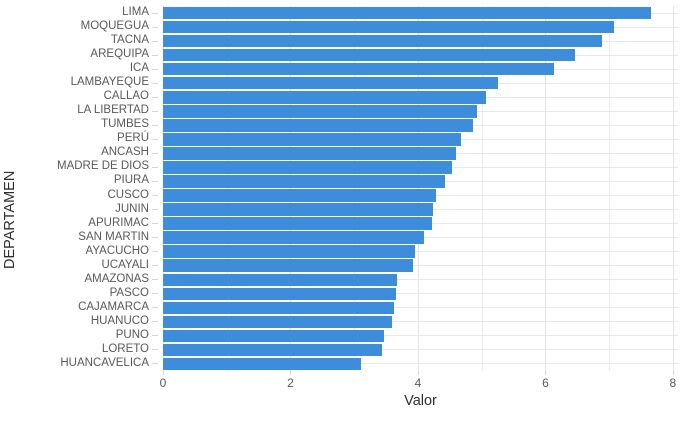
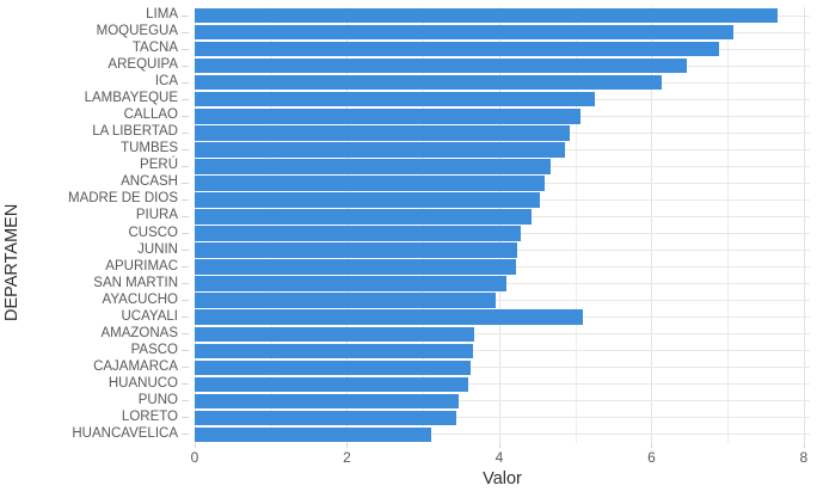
UCAYALI: 3.9 -> 5.1
